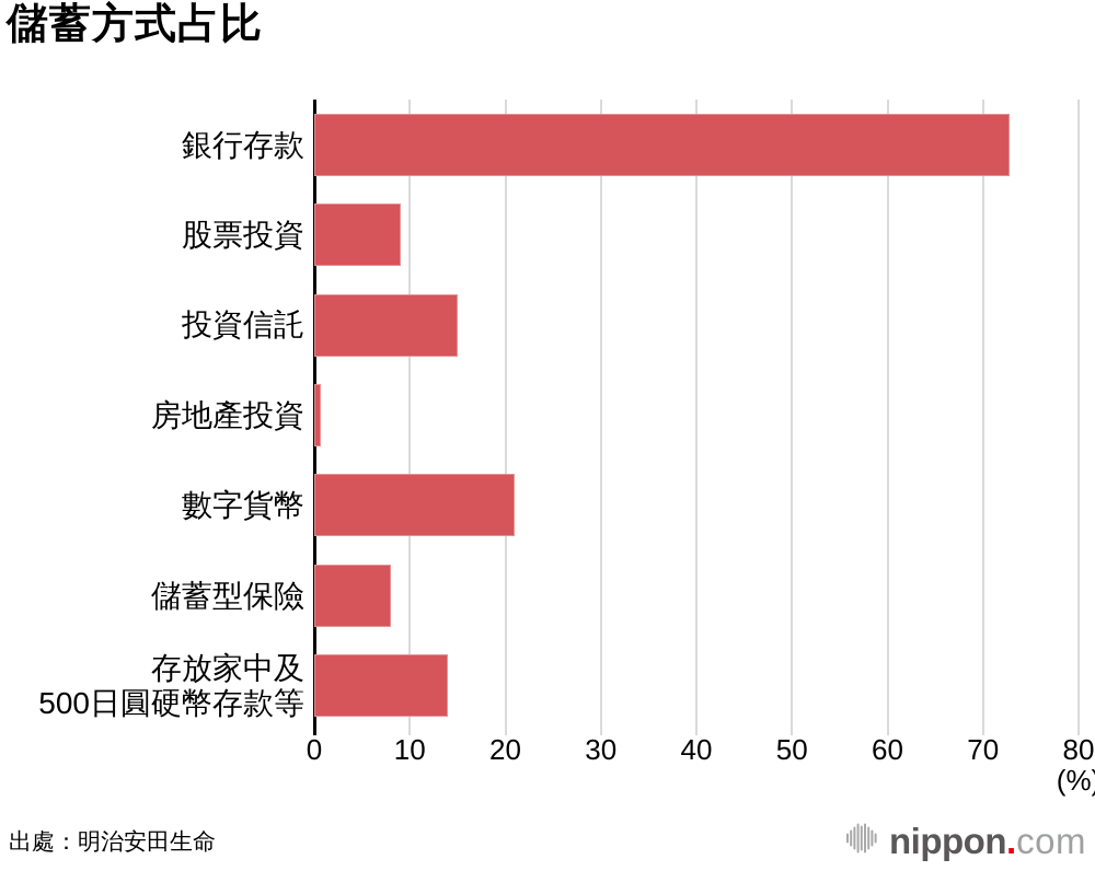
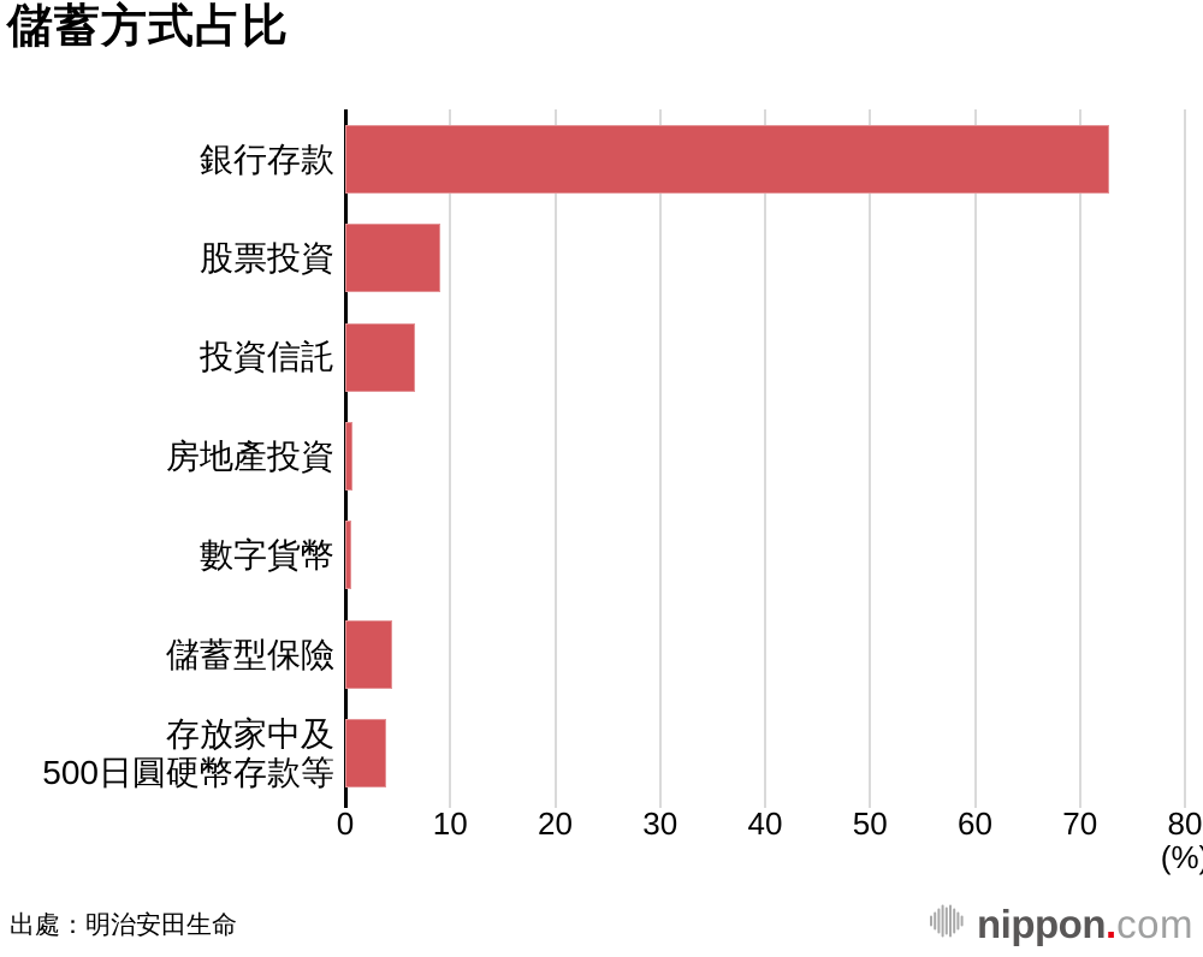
投資信託: 15 -> 7
數字貨幣: 21 -> 1
儲蓄型保險: 8 -> 4
存放家中及 500日圓硬幣存款等: 14 -> 4
